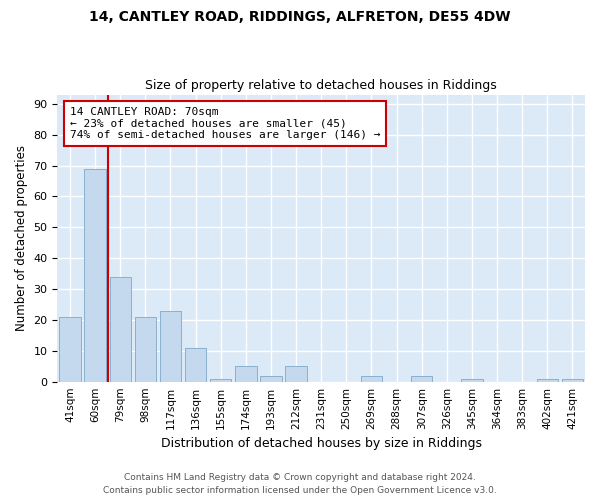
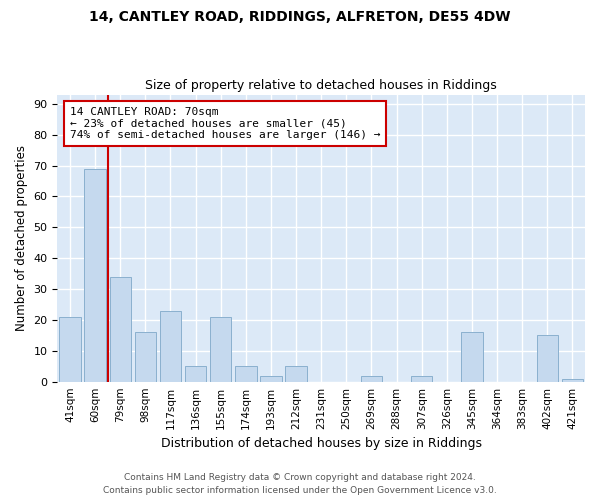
98sqm: 21 -> 16
136sqm: 11 -> 5
155sqm: 1 -> 21
345sqm: 1 -> 16
402sqm: 1 -> 15
